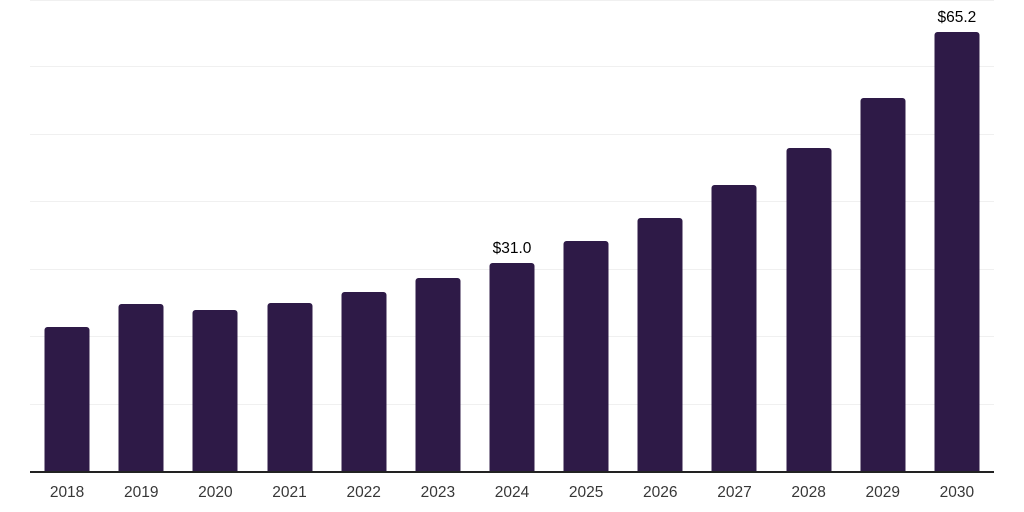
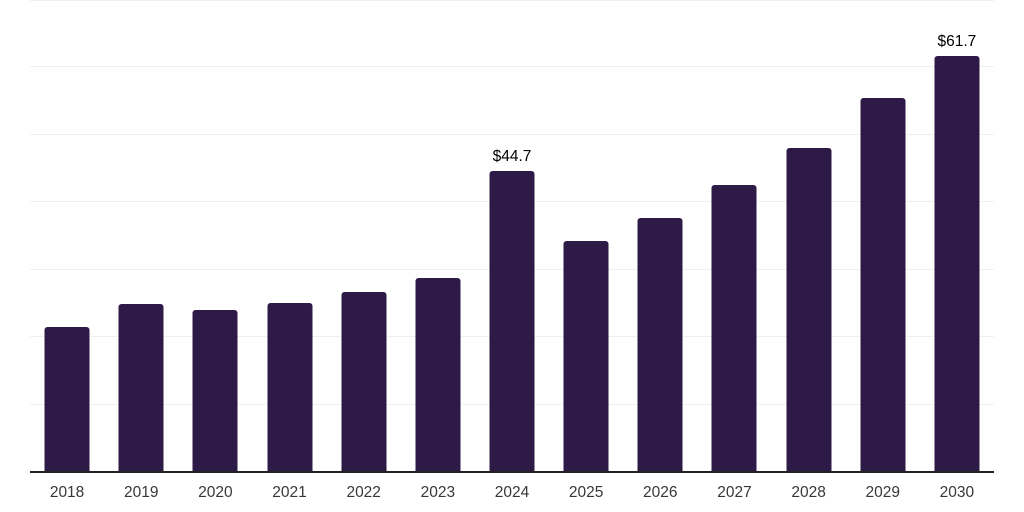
2024: $31.0 -> $44.7
2030: $65.2 -> $61.7
